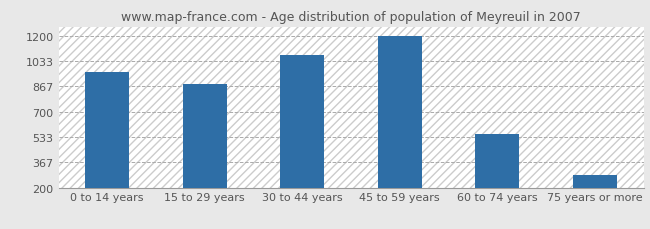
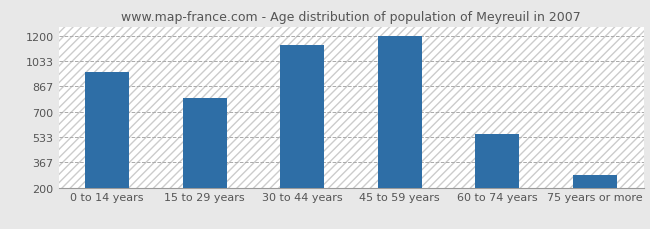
15 to 29 years: 880 -> 790
30 to 44 years: 1080 -> 1140
